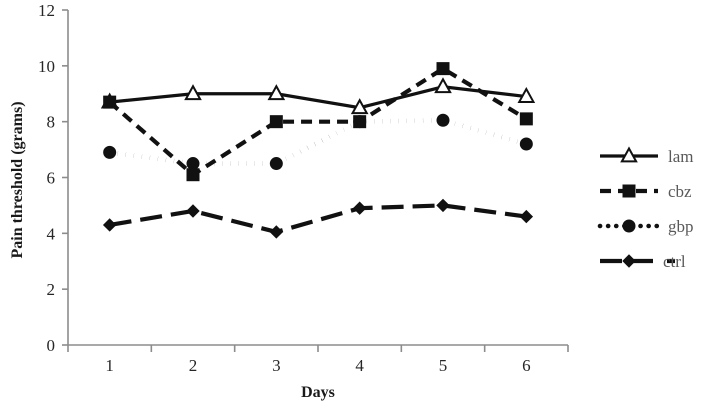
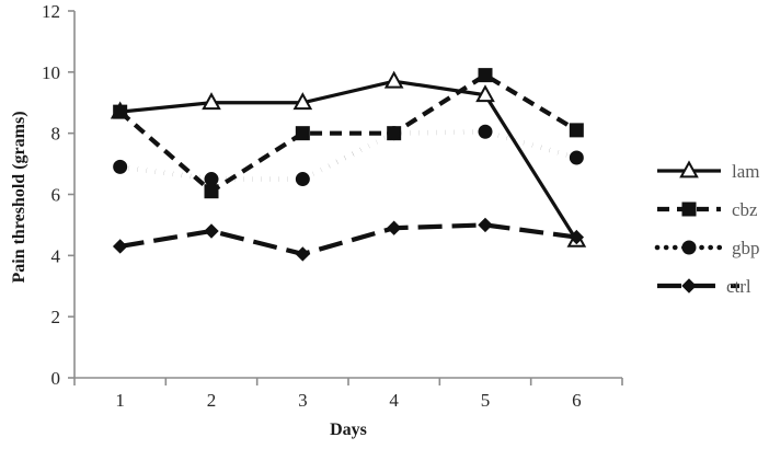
lam/4: 8.5 -> 9.7
lam/6: 8.9 -> 4.5
